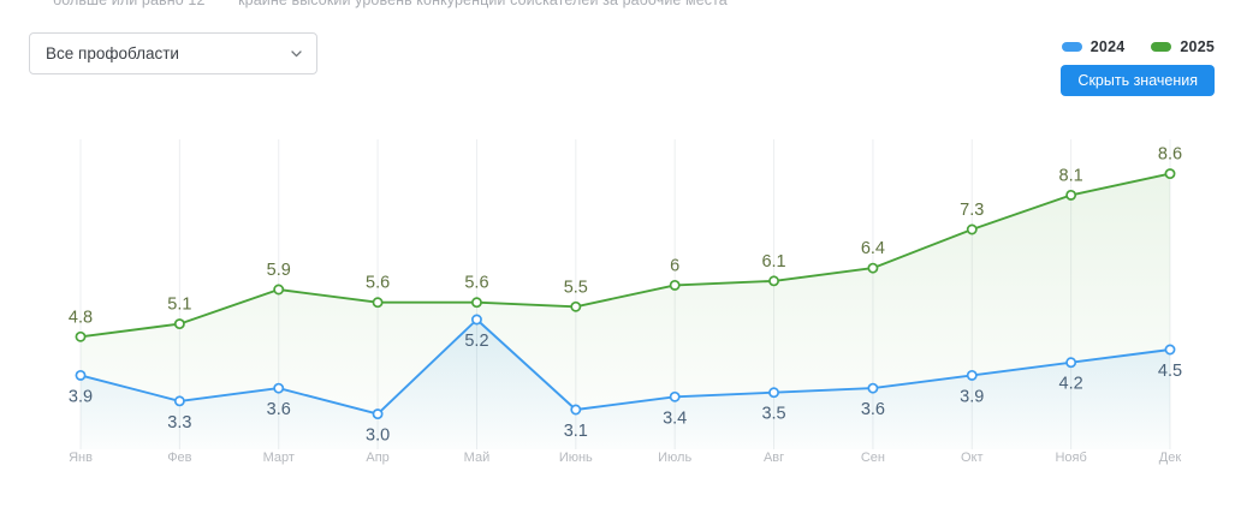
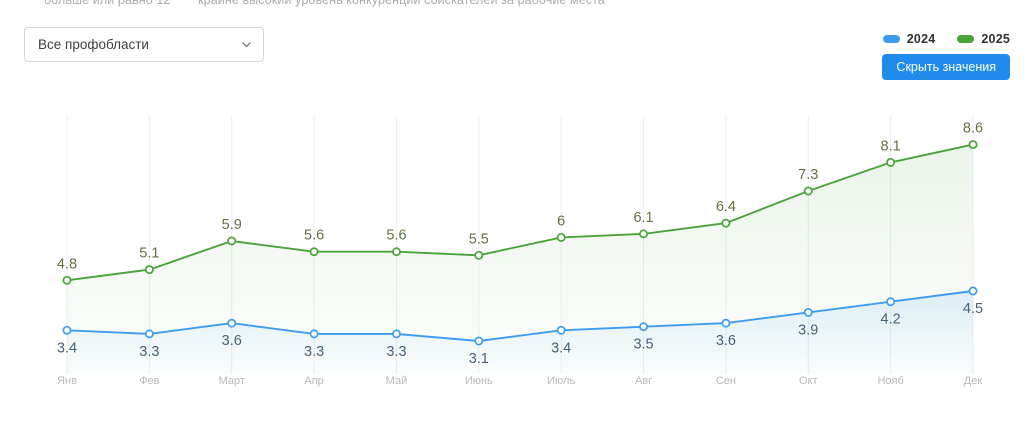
2024/Янв: 3.9 -> 3.4
2024/Апр: 3.0 -> 3.3
2024/Май: 5.2 -> 3.3
